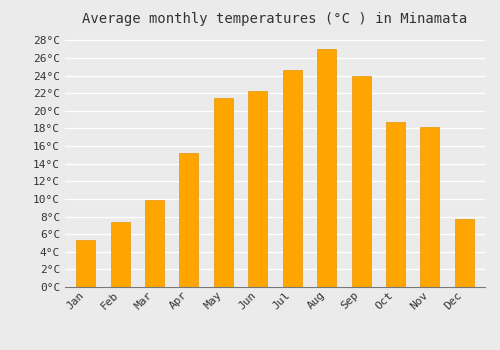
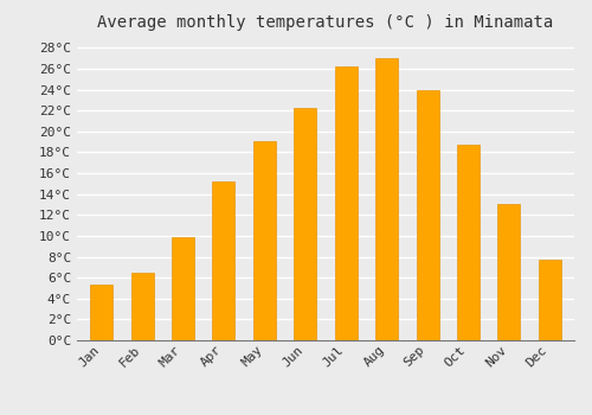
Feb: 7.4°C -> 6.5°C
May: 21.4°C -> 19.1°C
Jul: 24.6°C -> 26.2°C
Nov: 18.2°C -> 13.1°C
